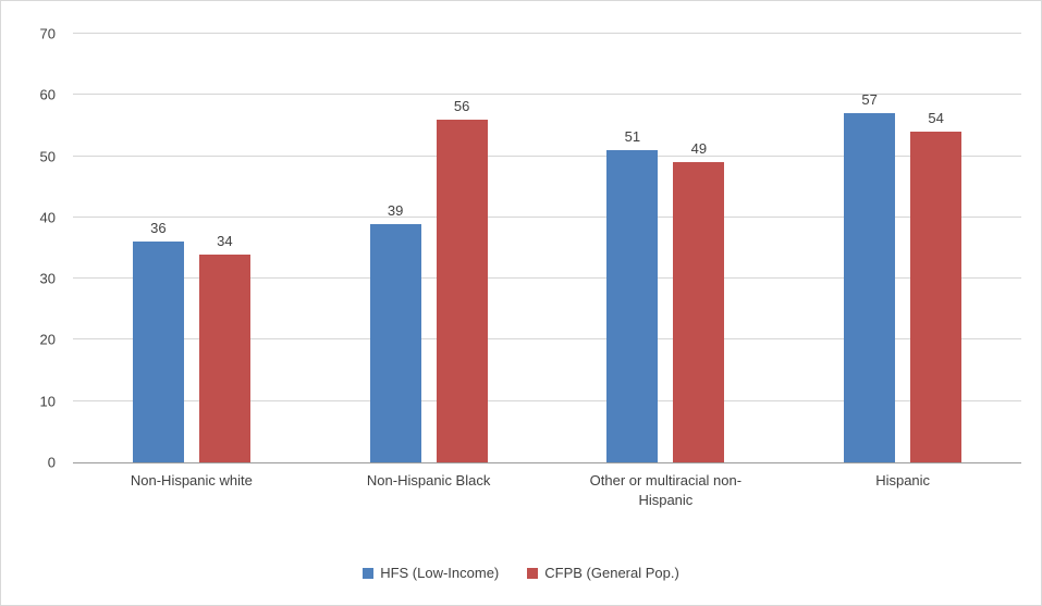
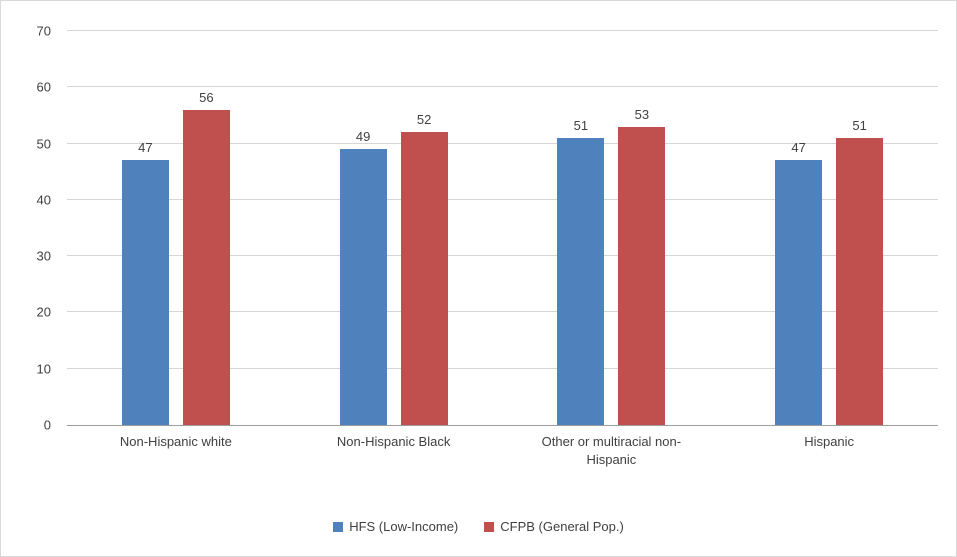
HFS (Low-Income)/Non-Hispanic white: 36 -> 47
CFPB (General Pop.)/Non-Hispanic white: 34 -> 56
HFS (Low-Income)/Non-Hispanic Black: 39 -> 49
CFPB (General Pop.)/Non-Hispanic Black: 56 -> 52
CFPB (General Pop.)/Other or multiracial non-Hispanic: 49 -> 53
HFS (Low-Income)/Hispanic: 57 -> 47
CFPB (General Pop.)/Hispanic: 54 -> 51
